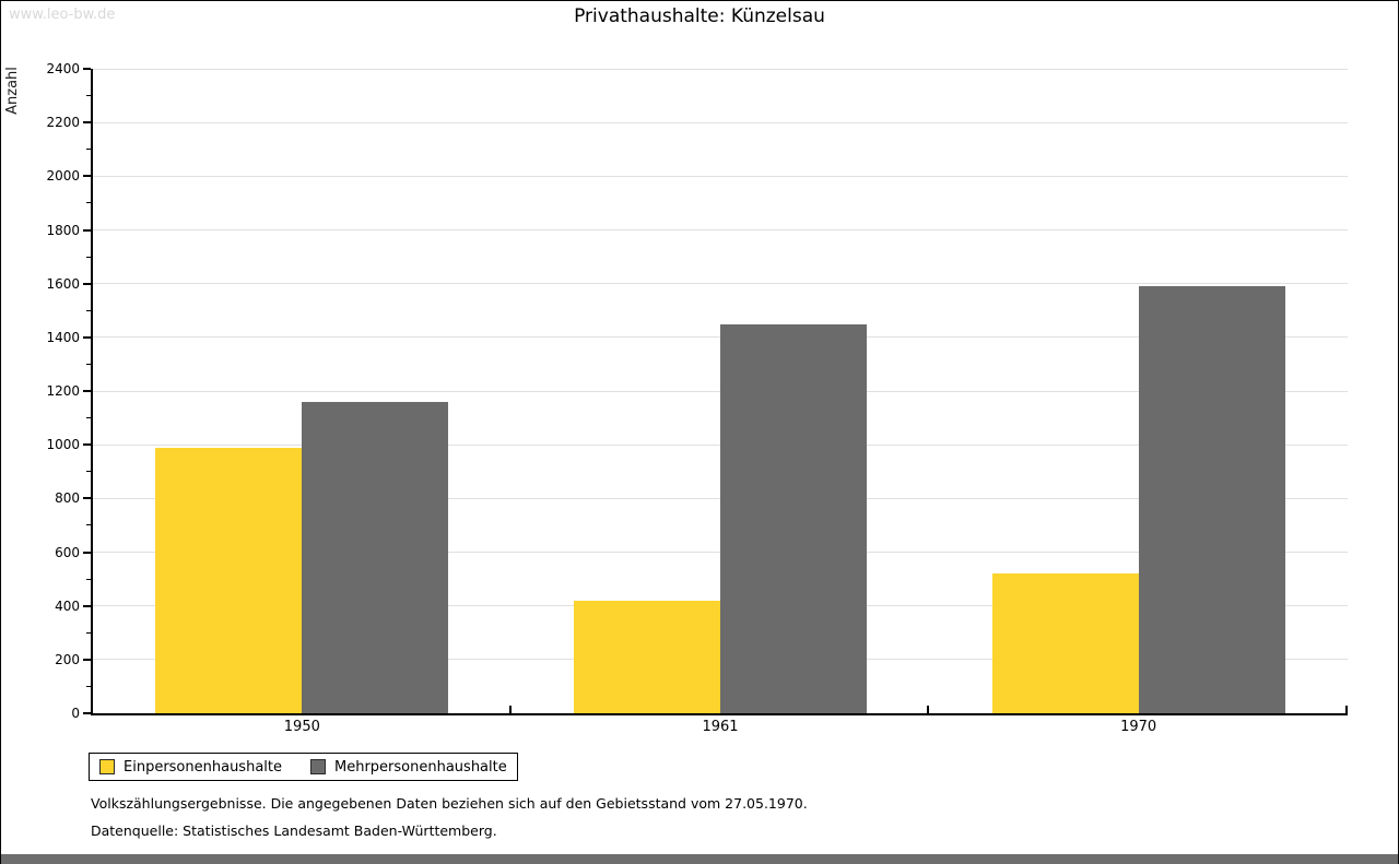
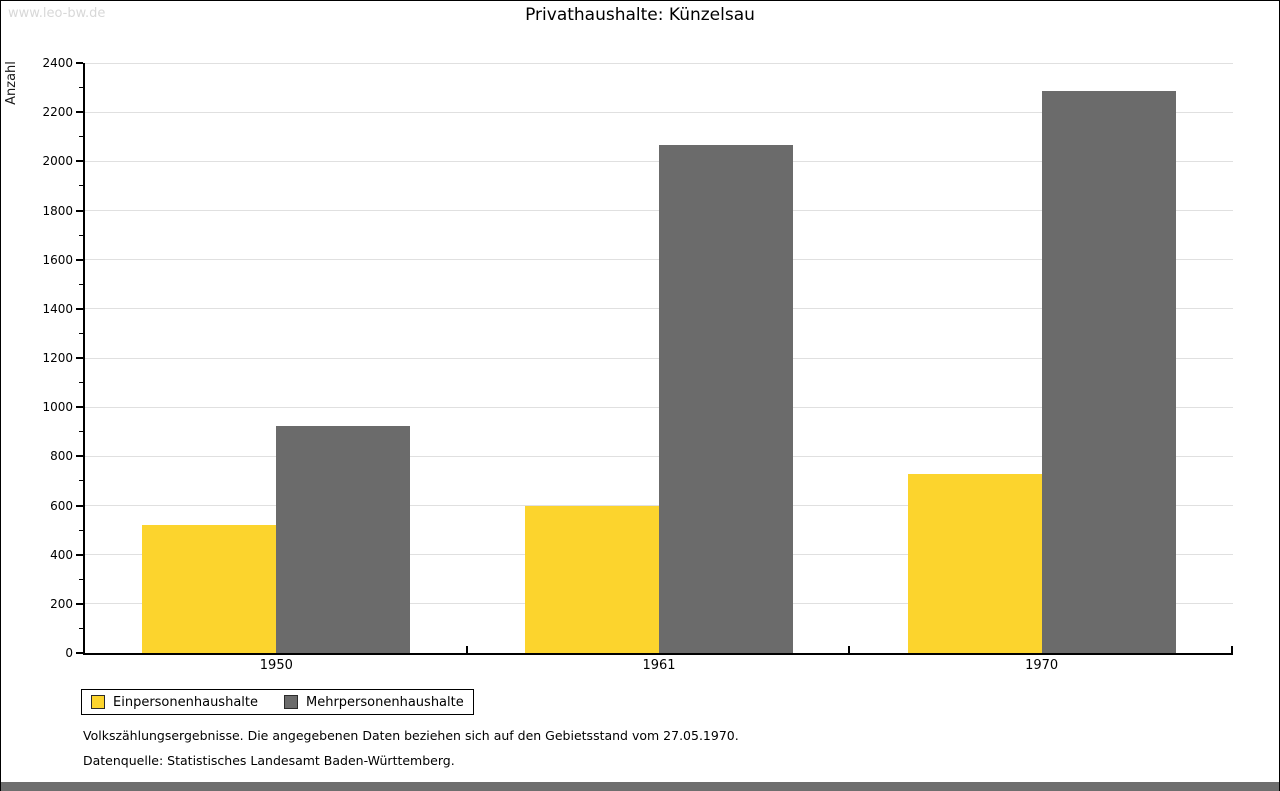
Einpersonenhaushalte/1950: 990 -> 520
Mehrpersonenhaushalte/1950: 1160 -> 920
Einpersonenhaushalte/1961: 420 -> 600
Mehrpersonenhaushalte/1961: 1450 -> 2060
Einpersonenhaushalte/1970: 520 -> 730
Mehrpersonenhaushalte/1970: 1590 -> 2280
